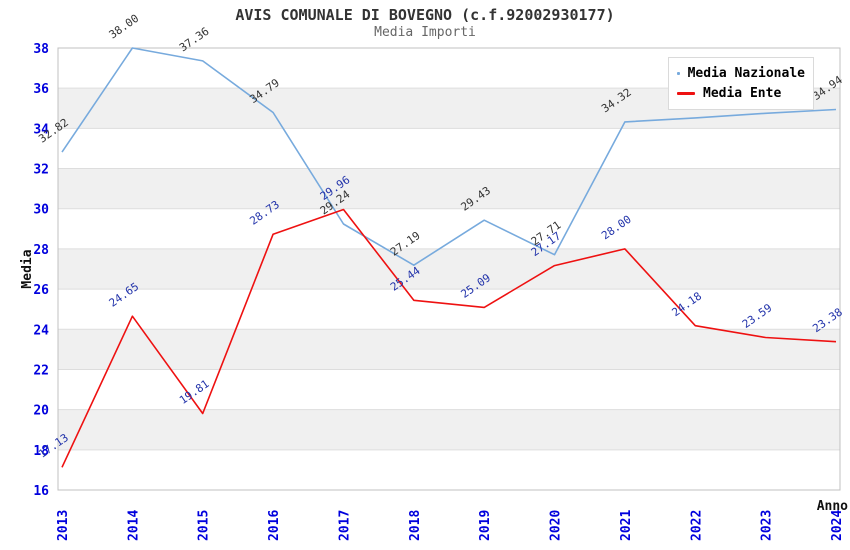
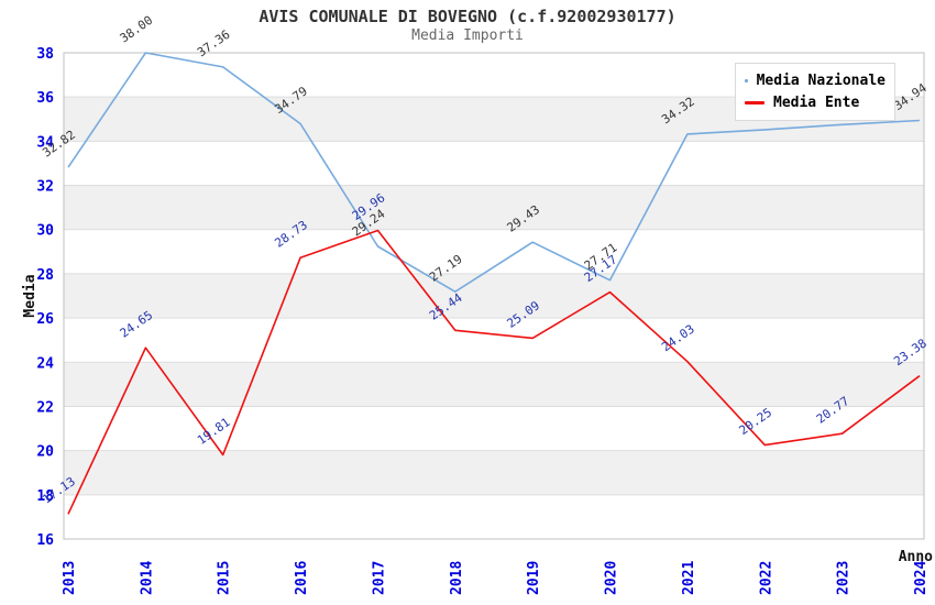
Media Ente/2021: 28.00 -> 24.03
Media Ente/2022: 24.18 -> 20.25
Media Ente/2023: 23.59 -> 20.77
